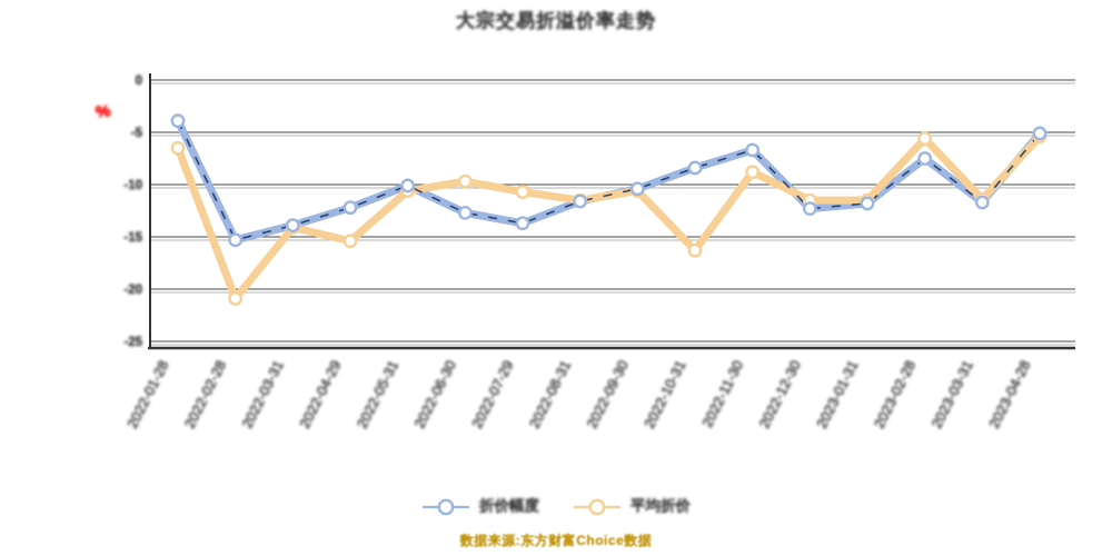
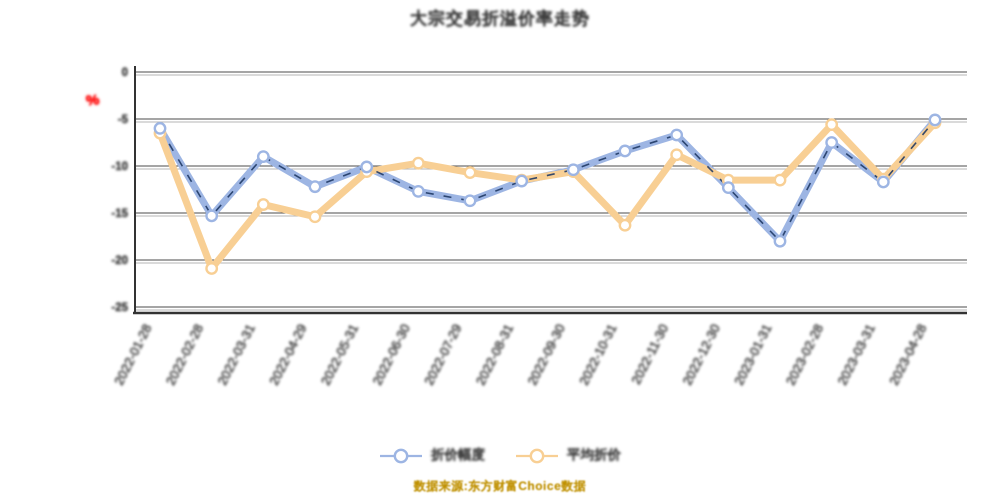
折价幅度/2022-01-28: -4 -> -6
折价幅度/2022-03-31: -14 -> -9
折价幅度/2023-01-31: -12 -> -18
